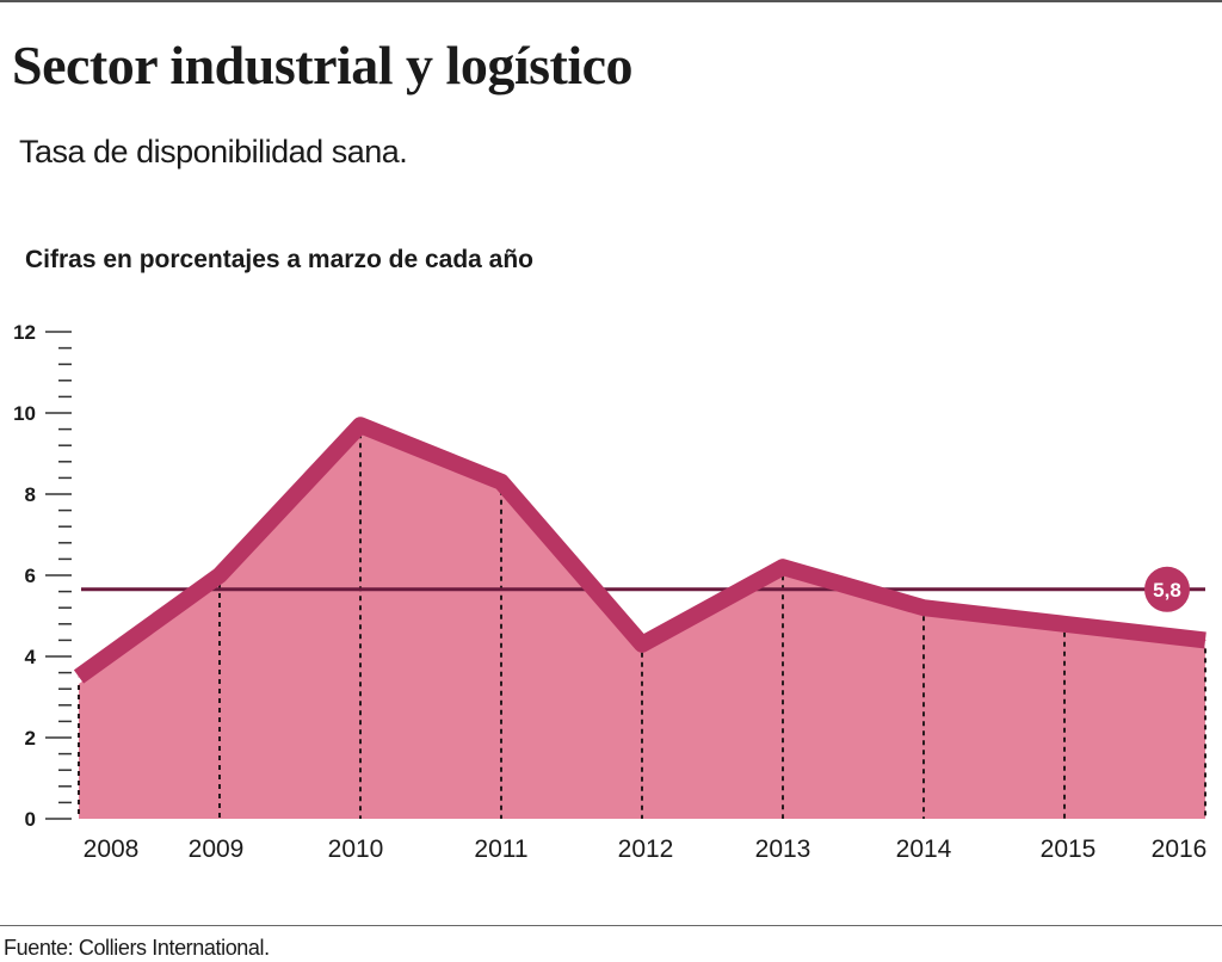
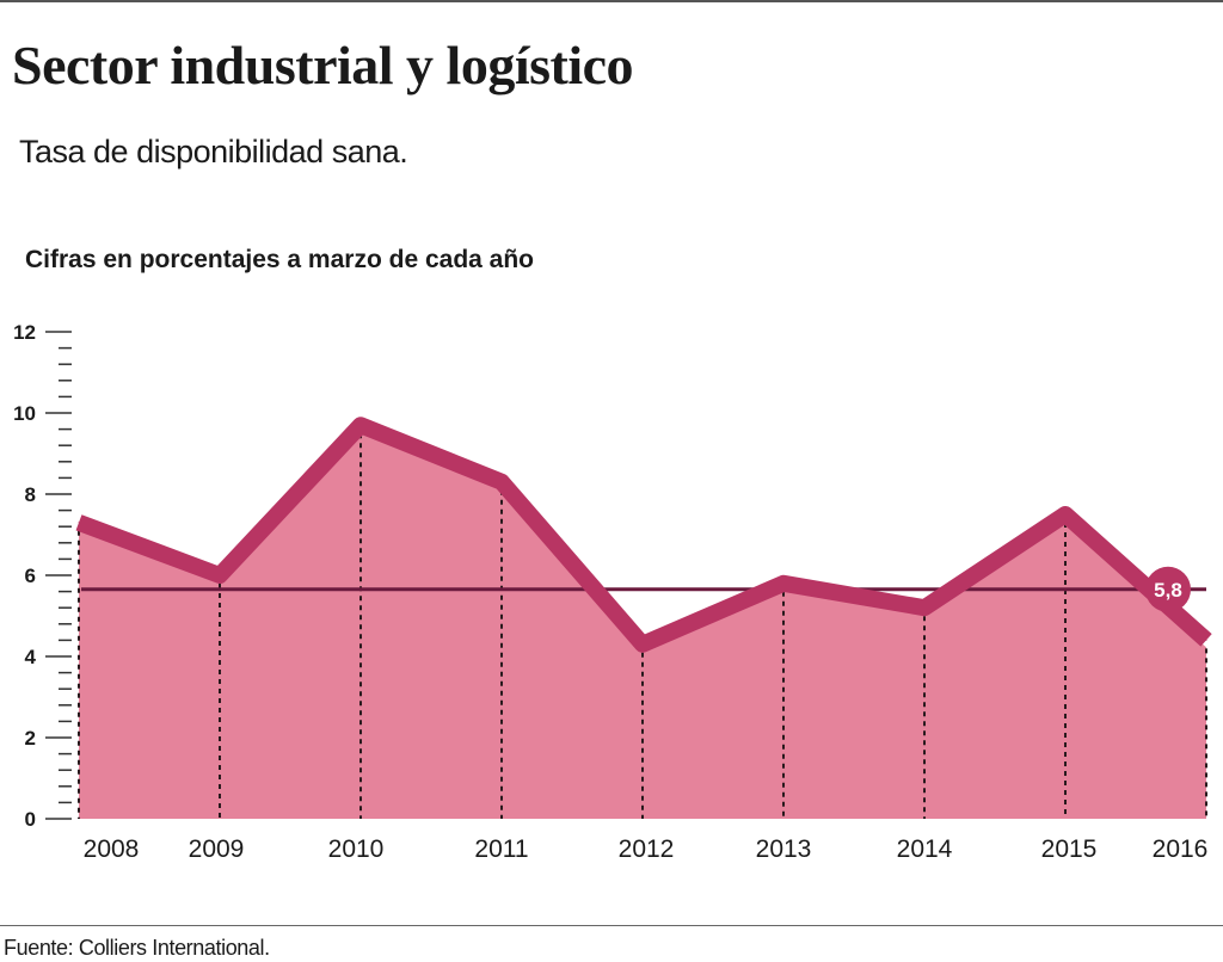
2008: 3.5 -> 7.3
2013: 6.2 -> 5.8
2015: 4.8 -> 7.5
